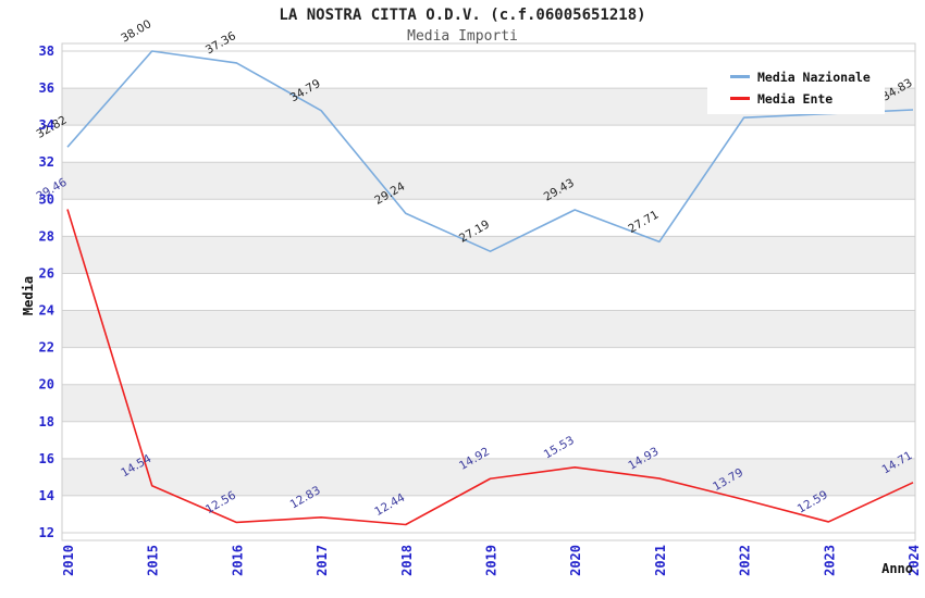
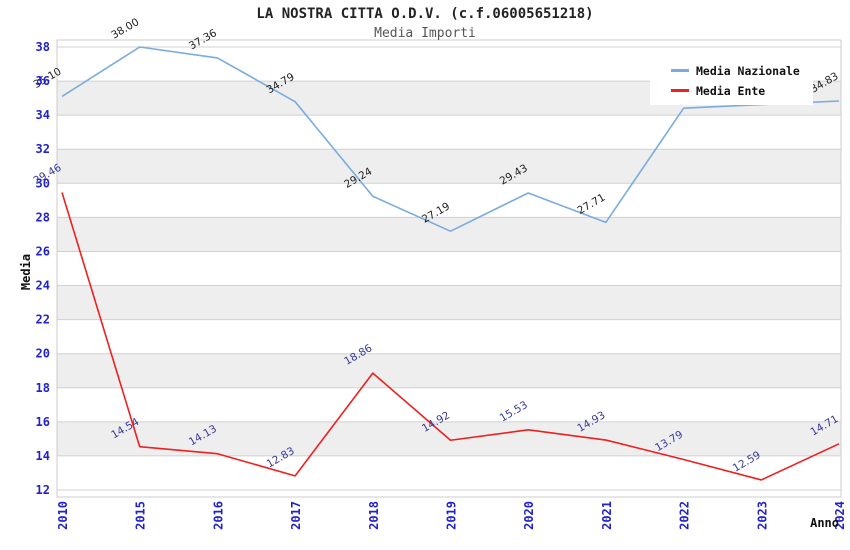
Media Nazionale/2010: 32.82 -> 35.10
Media Ente/2016: 12.56 -> 14.13
Media Ente/2018: 12.44 -> 18.86
